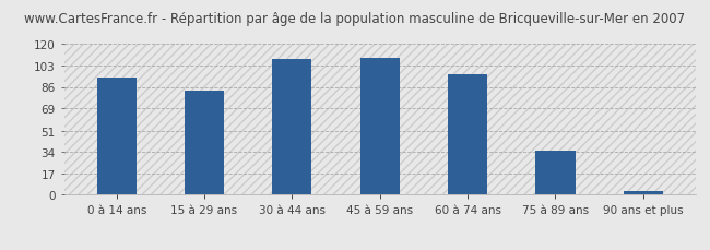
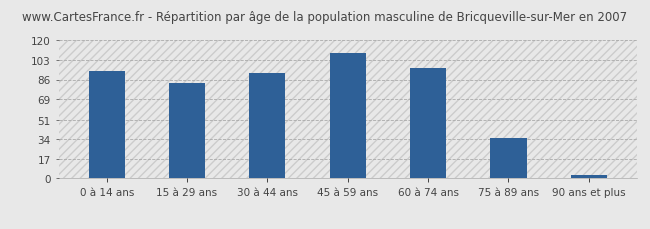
30 à 44 ans: 108 -> 92
